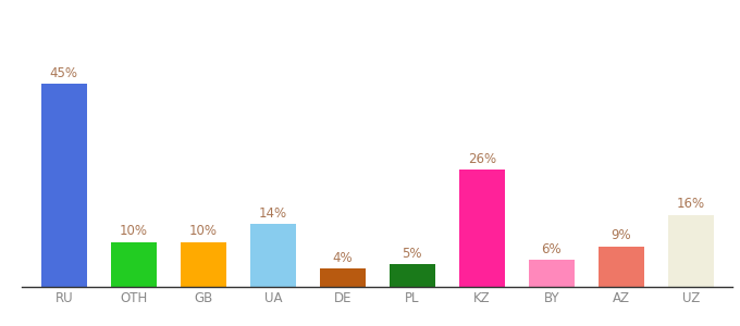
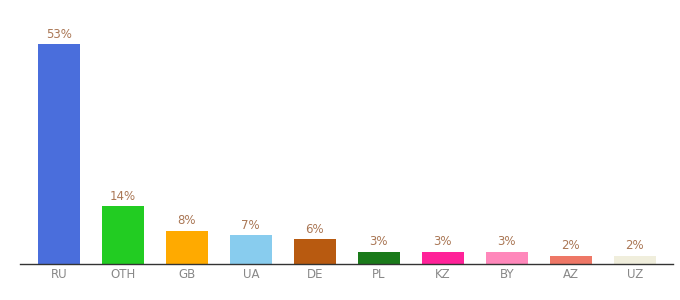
RU: 45% -> 53%
OTH: 10% -> 14%
GB: 10% -> 8%
UA: 14% -> 7%
DE: 4% -> 6%
PL: 5% -> 3%
KZ: 26% -> 3%
BY: 6% -> 3%
AZ: 9% -> 2%
UZ: 16% -> 2%
